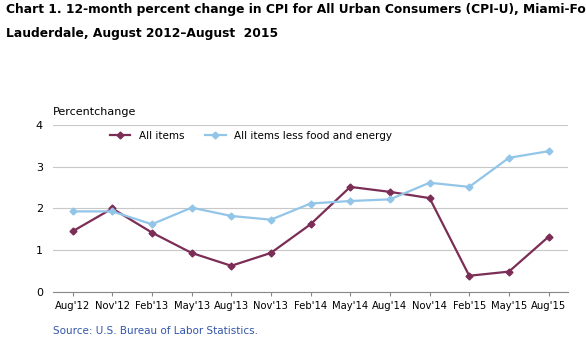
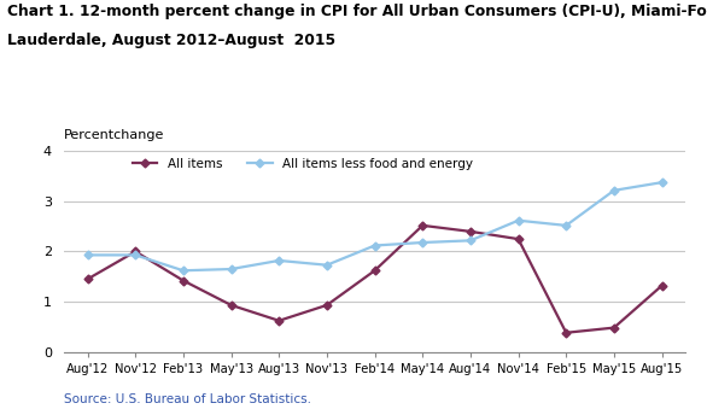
All items less food and energy/May'13: 2.02 -> 1.65
